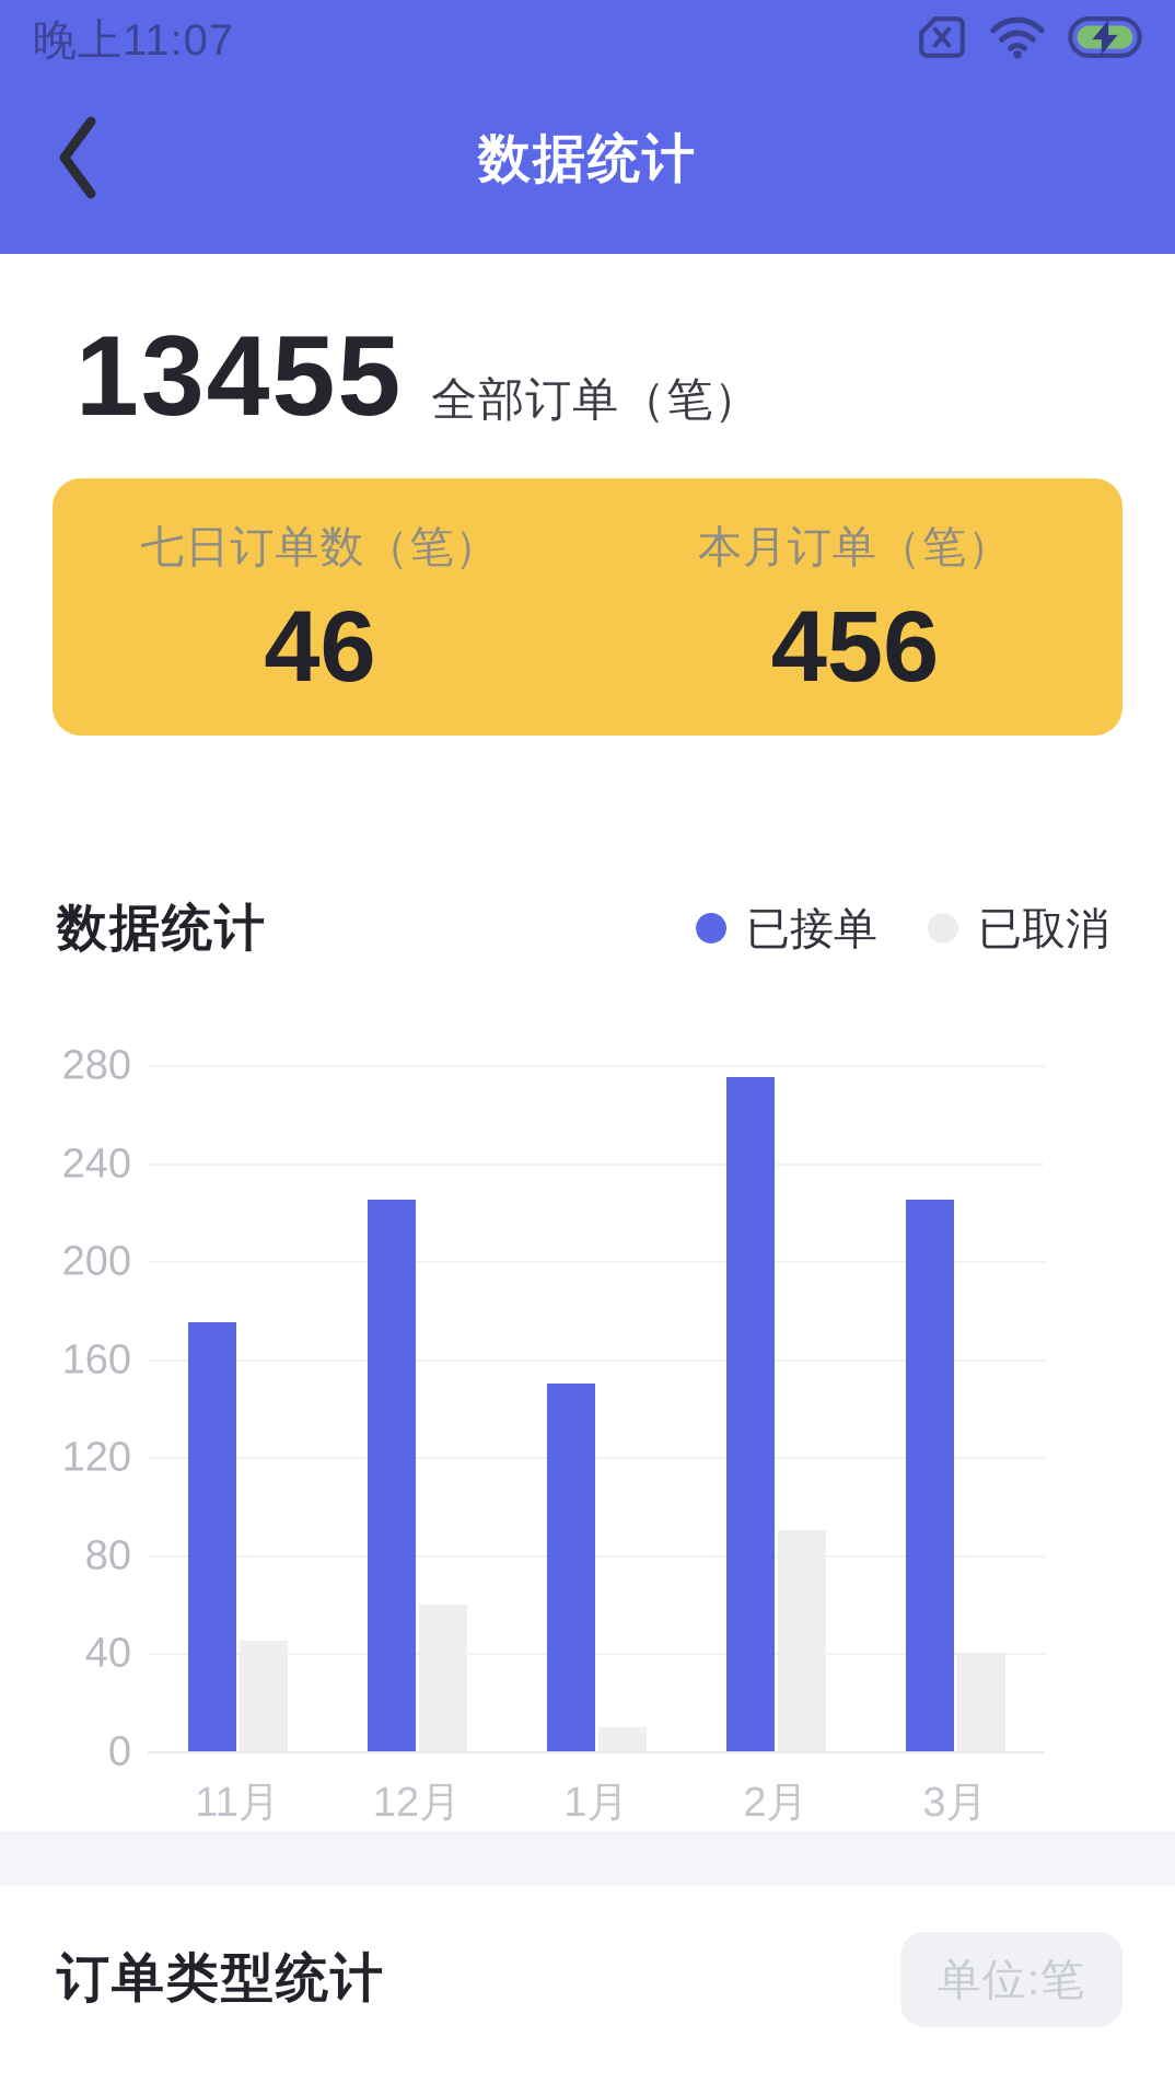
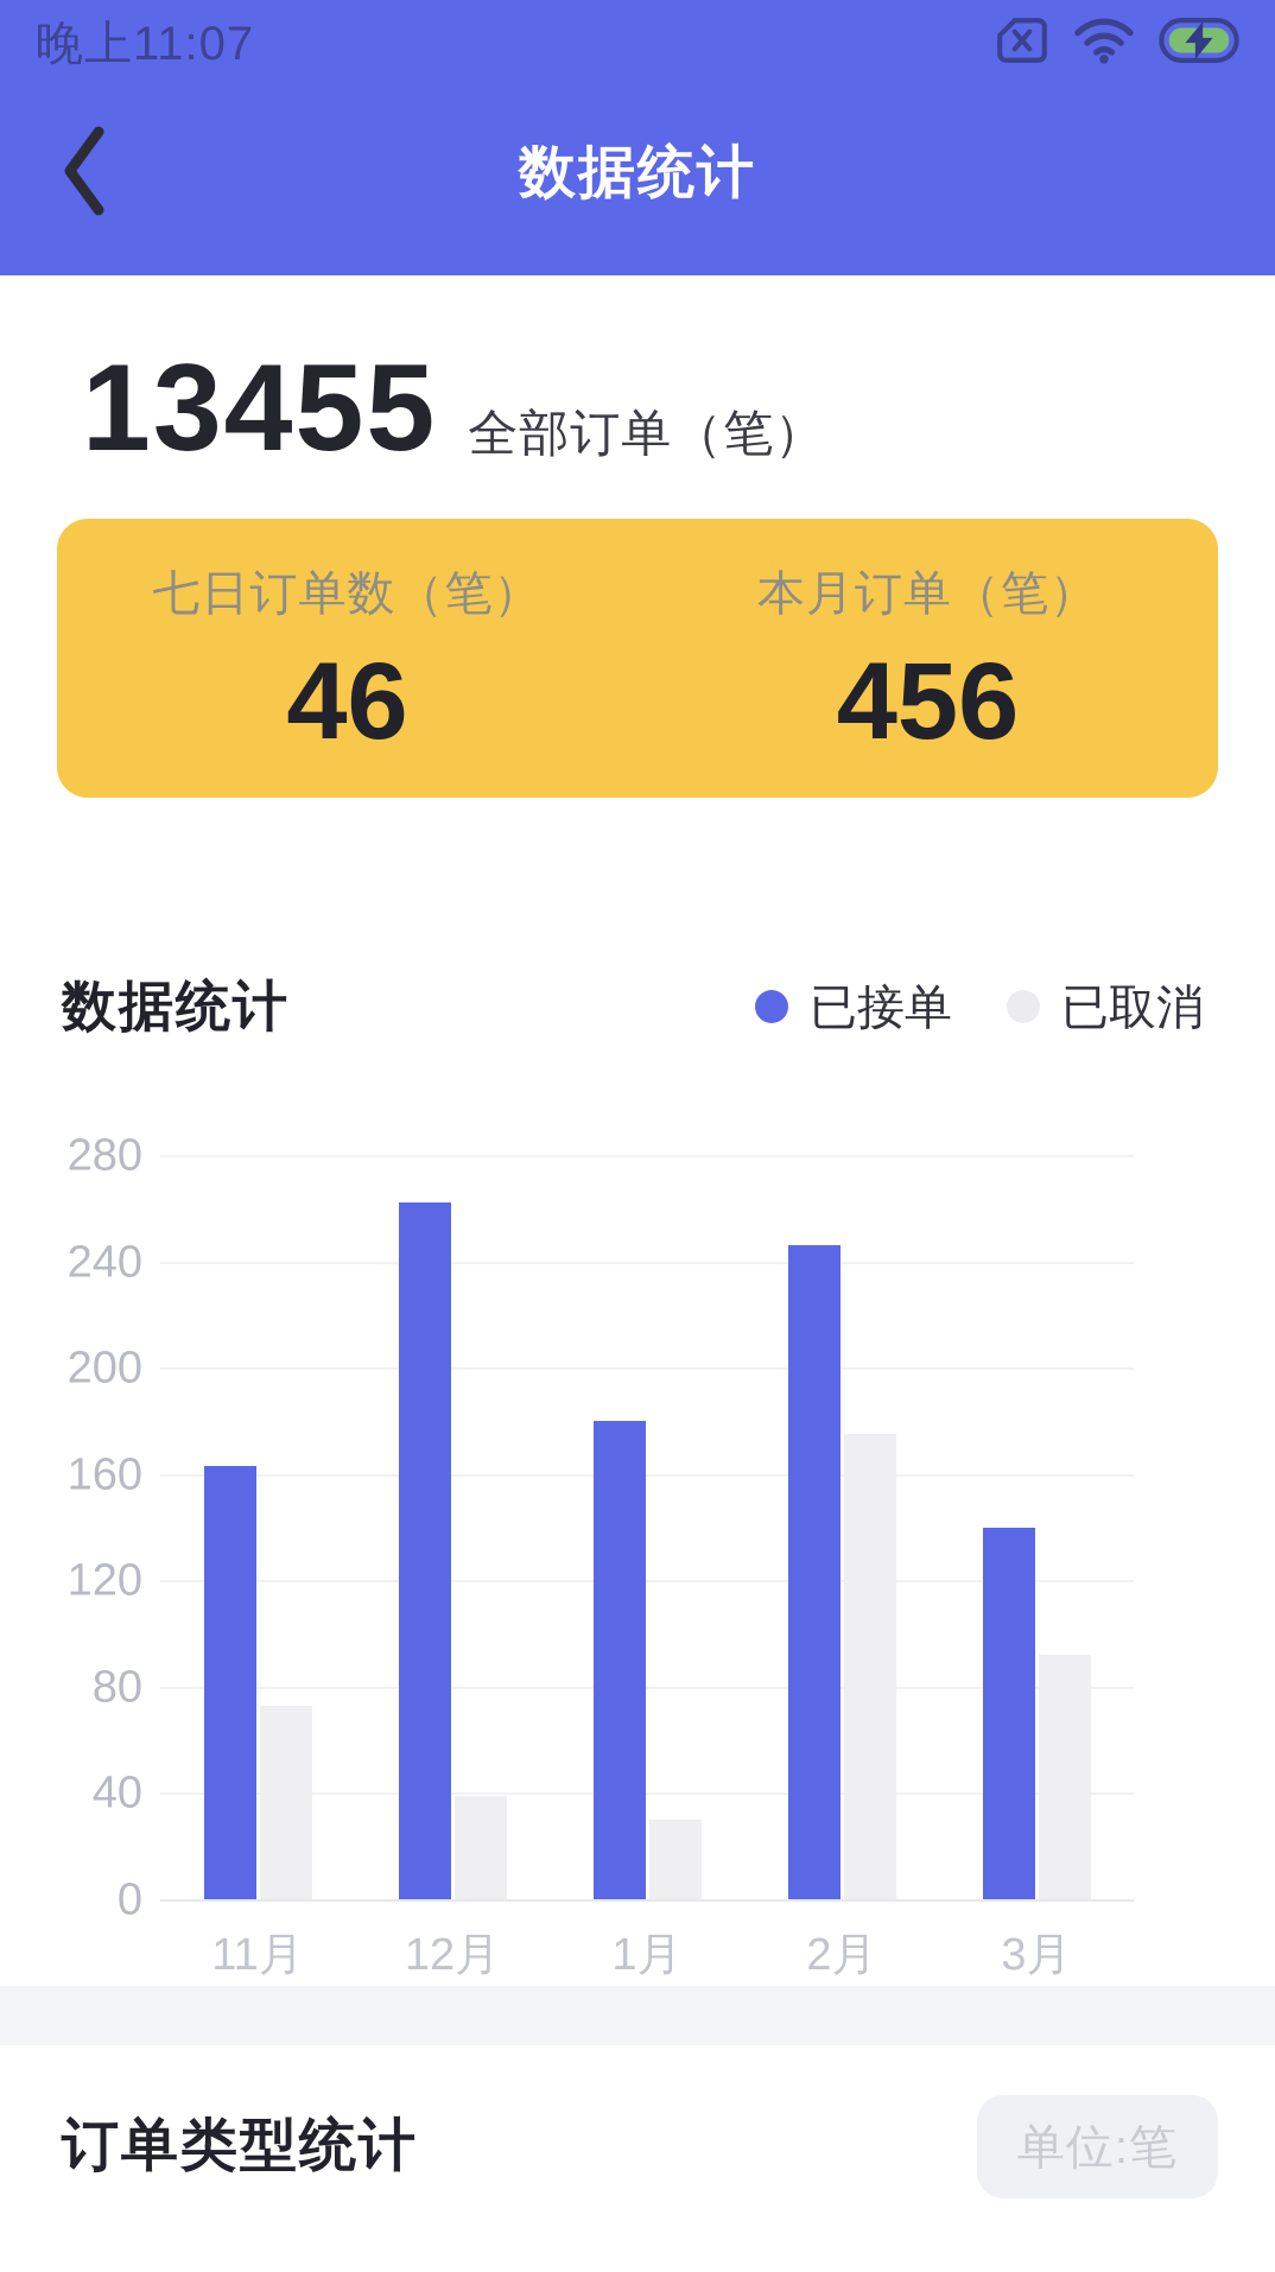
已接单/11月: 175 -> 163
已取消/11月: 45 -> 73
已接单/12月: 225 -> 262
已取消/12月: 60 -> 39
已接单/1月: 150 -> 180
已取消/1月: 10 -> 30
已接单/2月: 275 -> 246
已取消/2月: 90 -> 175
已接单/3月: 225 -> 140
已取消/3月: 40 -> 92
